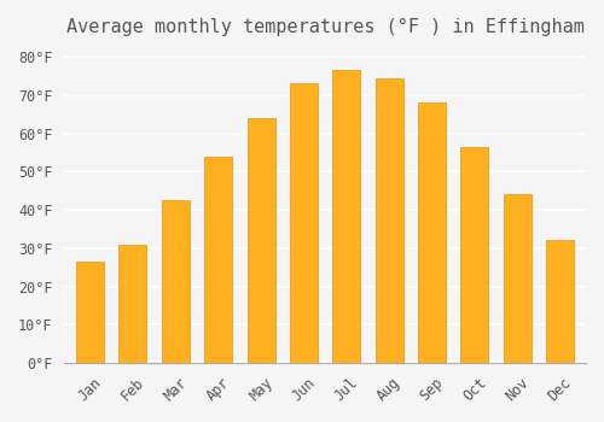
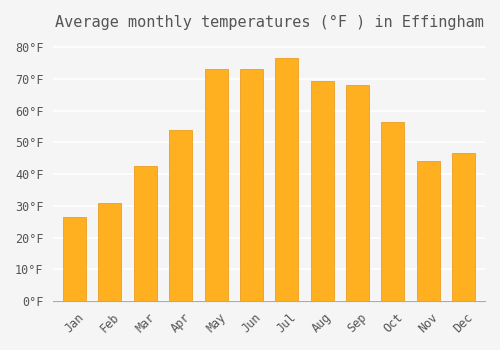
May: 64.0°F -> 73.0°F
Aug: 74.5°F -> 69.5°F
Dec: 32.0°F -> 46.5°F
